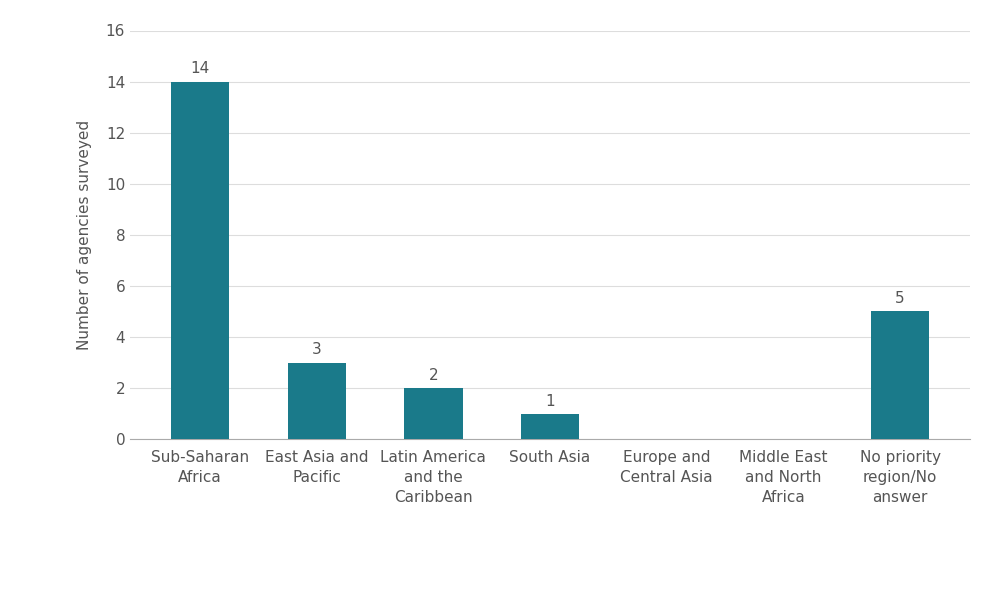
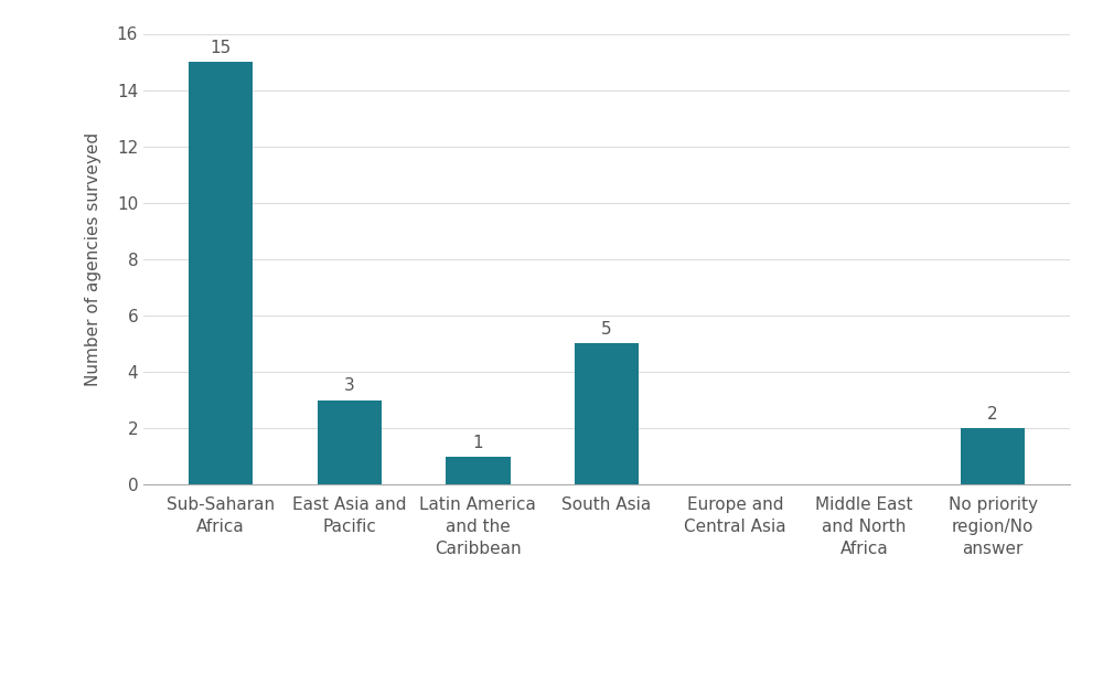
Sub-Saharan Africa: 14 -> 15
Latin America and the Caribbean: 2 -> 1
South Asia: 1 -> 5
No priority region/No answer: 5 -> 2
